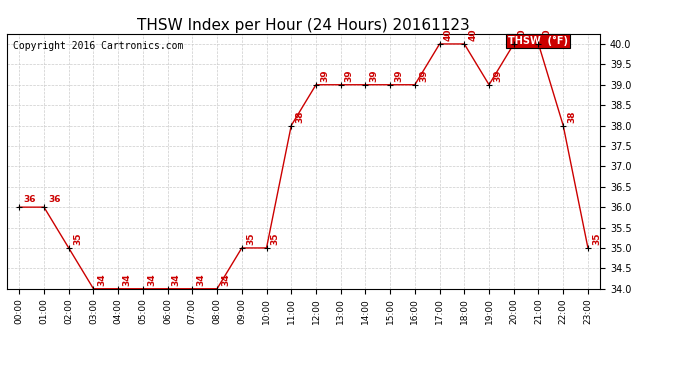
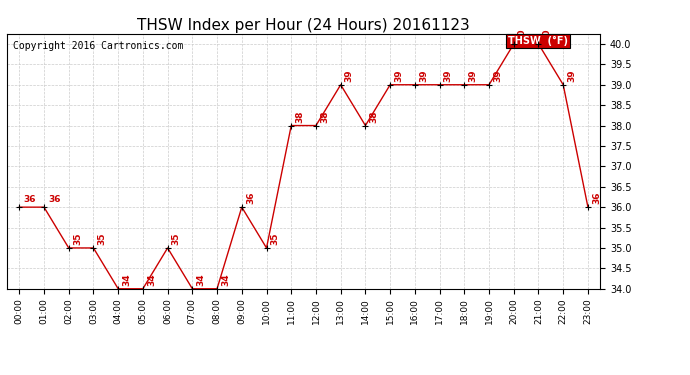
03:00: 34 -> 35
06:00: 34 -> 35
09:00: 35 -> 36
12:00: 39 -> 38
14:00: 39 -> 38
17:00: 40 -> 39
18:00: 40 -> 39
22:00: 38 -> 39
23:00: 35 -> 36
